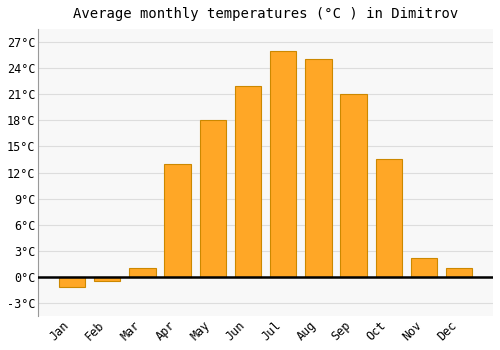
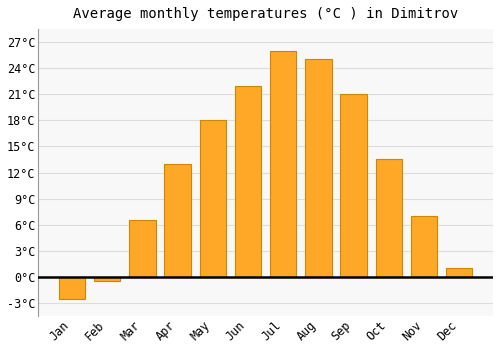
Jan: -1.2°C -> -2.5°C
Mar: 1.0°C -> 6.5°C
Nov: 2.2°C -> 7.0°C
